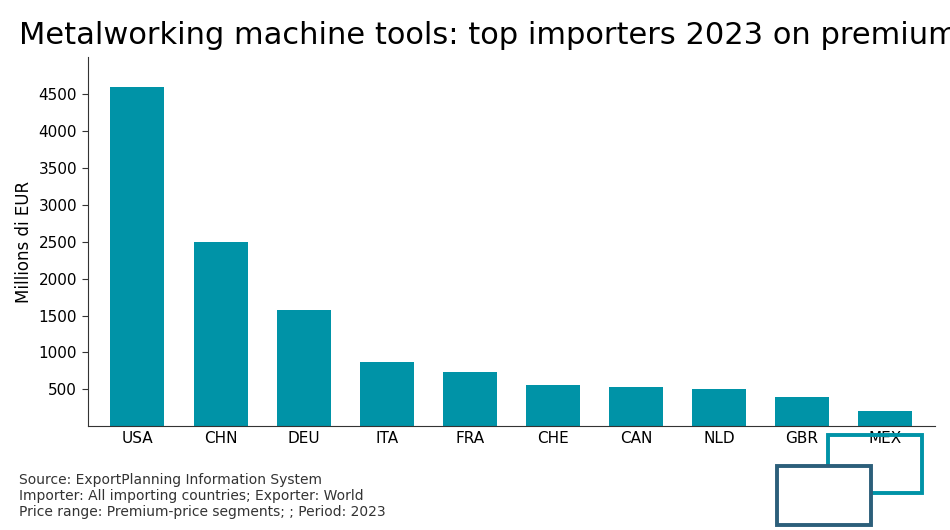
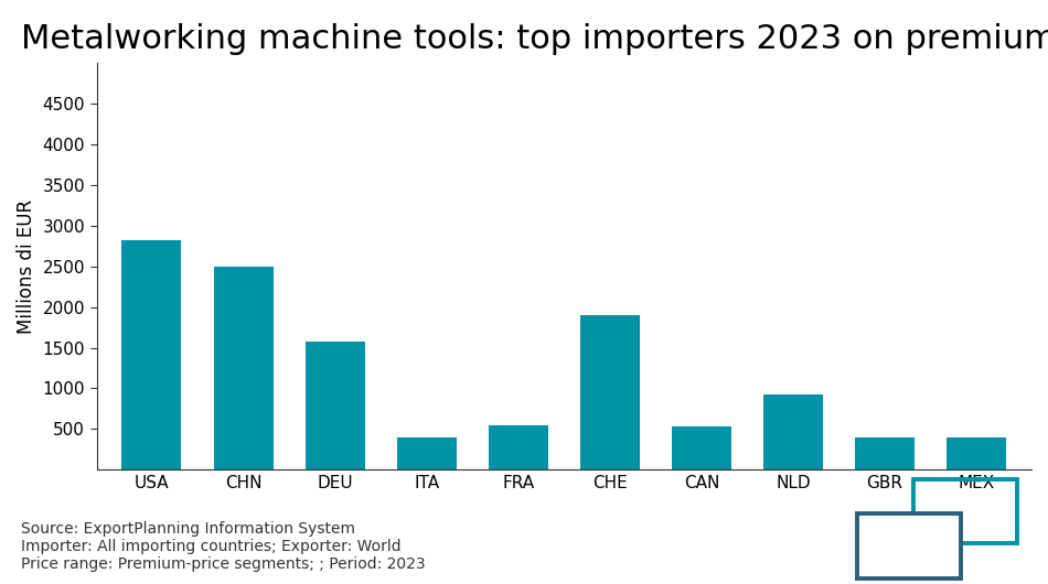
USA: 4600 -> 2820
ITA: 870 -> 400
FRA: 730 -> 540
CHE: 560 -> 1900
NLD: 500 -> 920
MEX: 200 -> 400
